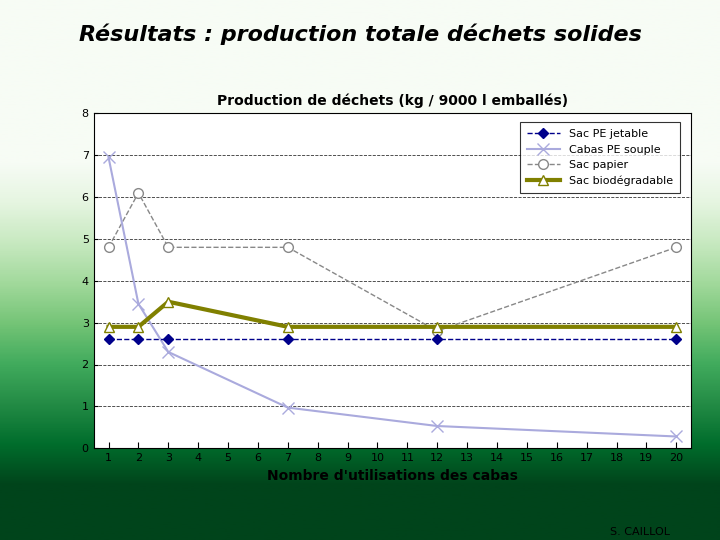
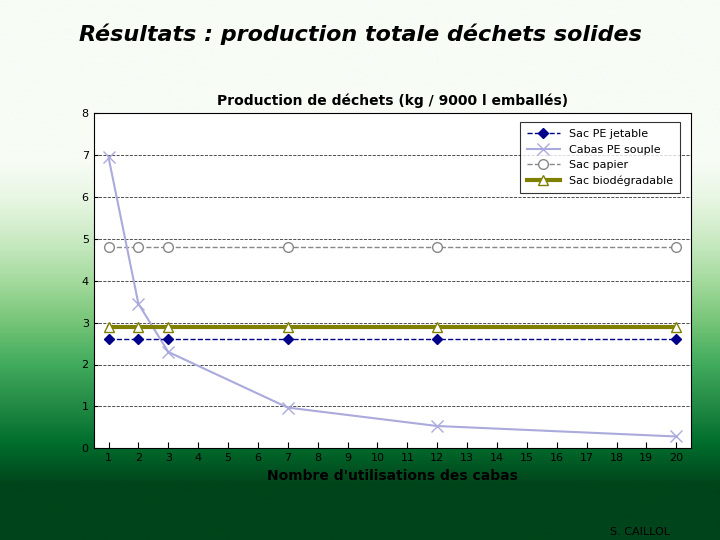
Sac papier/2: 6.1 -> 4.8
Sac biodégradable/3: 3.5 -> 2.9
Sac papier/12: 2.8 -> 4.8
